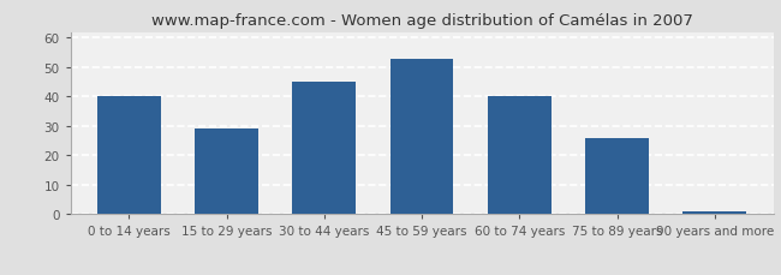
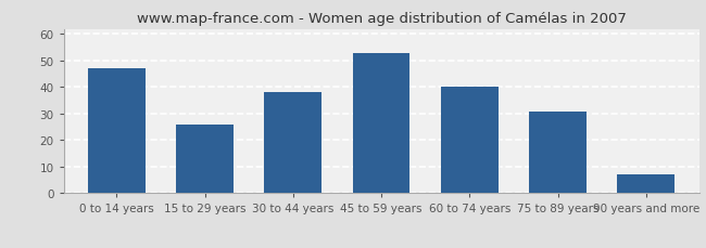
0 to 14 years: 40 -> 47
15 to 29 years: 29 -> 26
30 to 44 years: 45 -> 38
75 to 89 years: 26 -> 31
90 years and more: 1 -> 7
